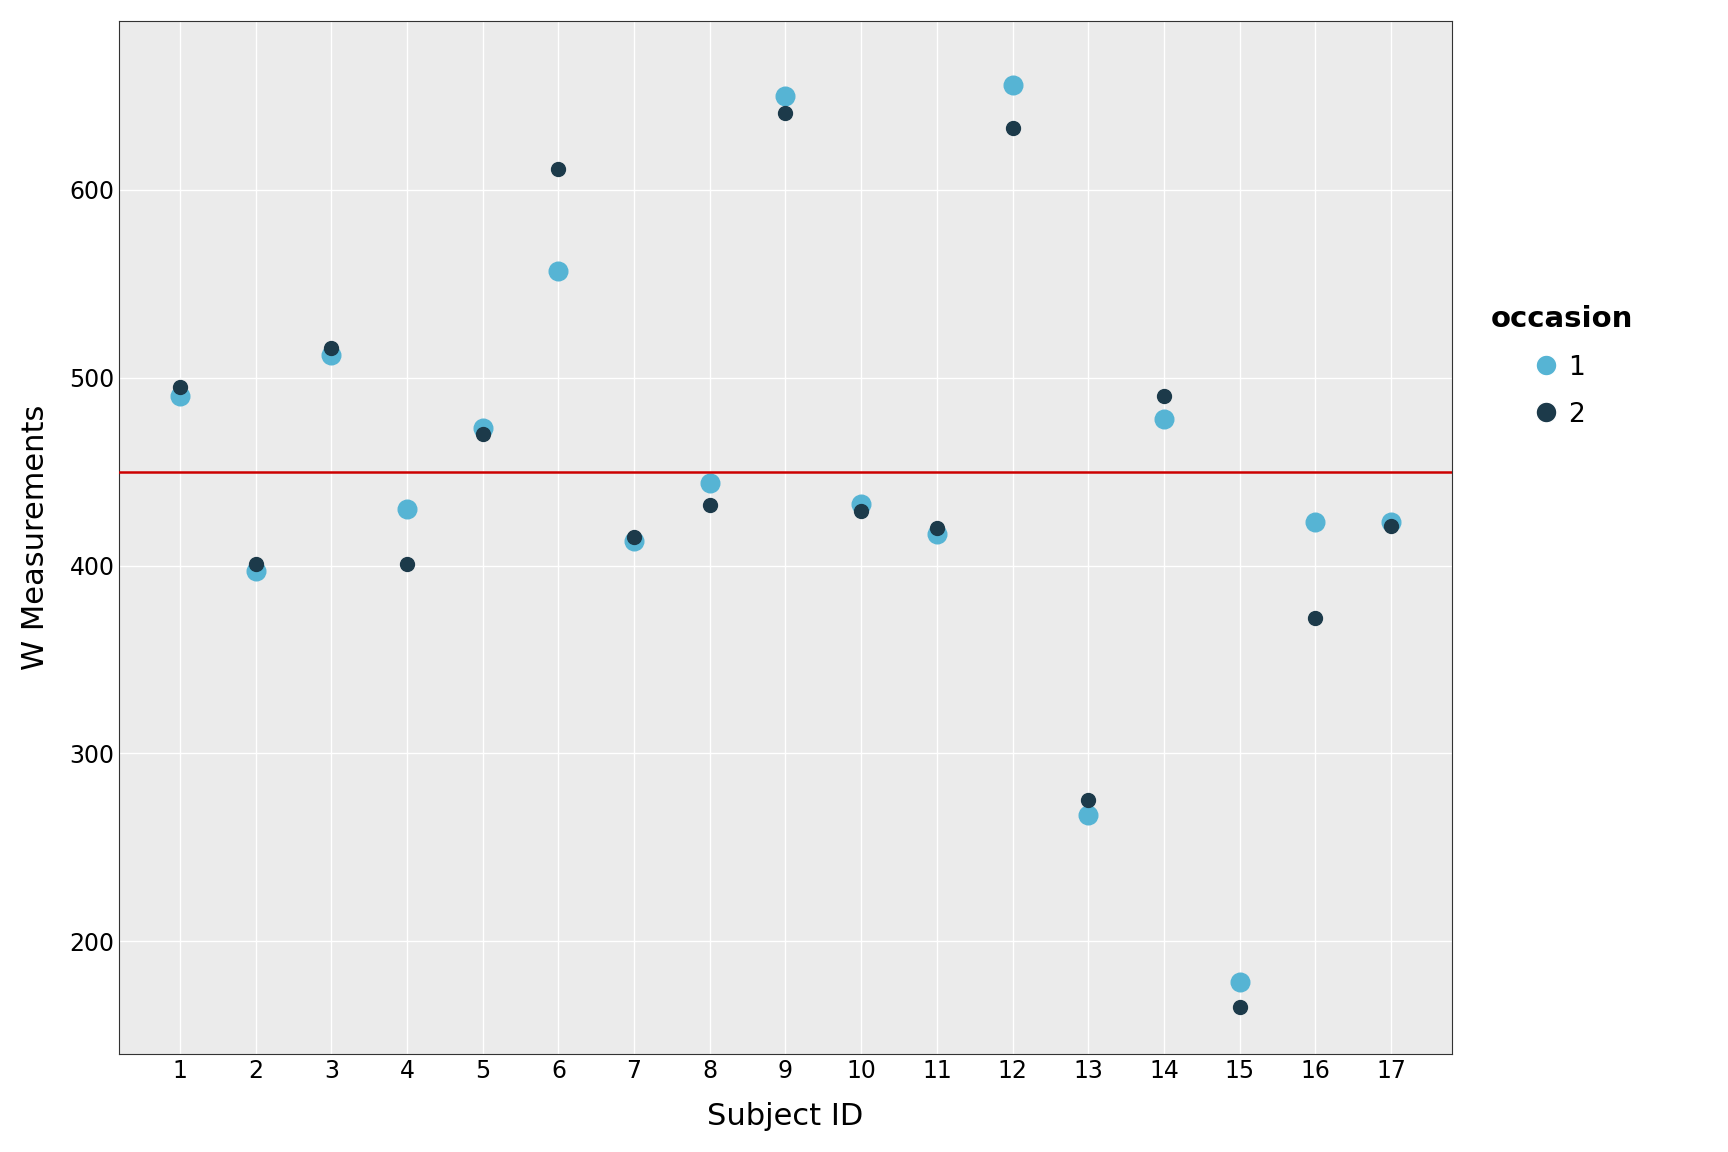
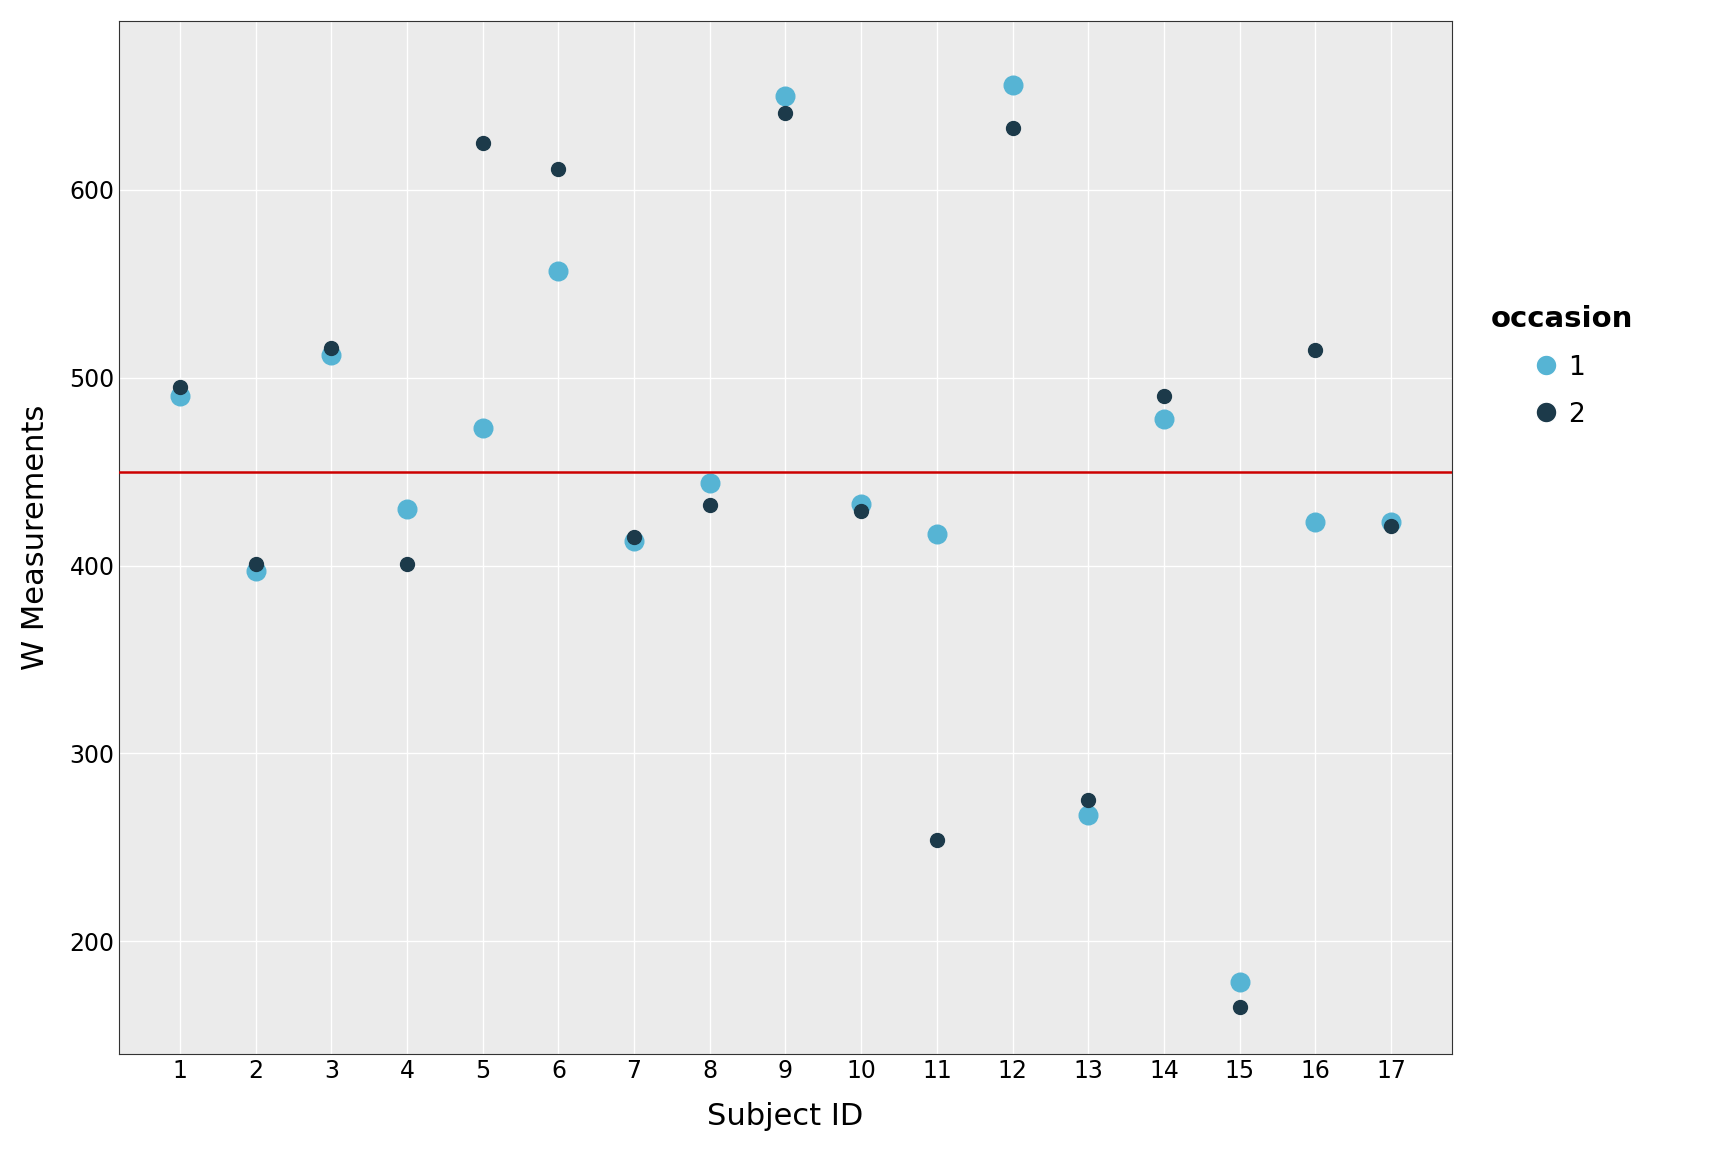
2/5: 470 -> 625
2/11: 420 -> 254
2/16: 372 -> 515
